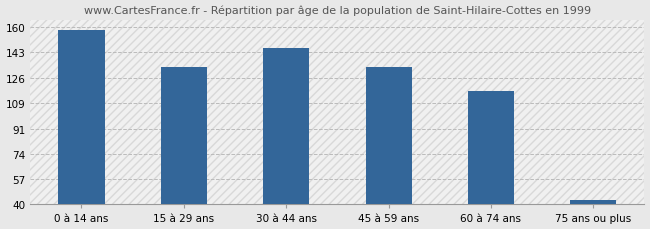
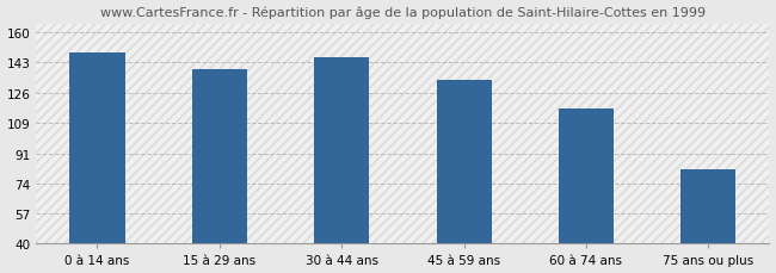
0 à 14 ans: 158 -> 149
15 à 29 ans: 133 -> 139
75 ans ou plus: 43 -> 82
